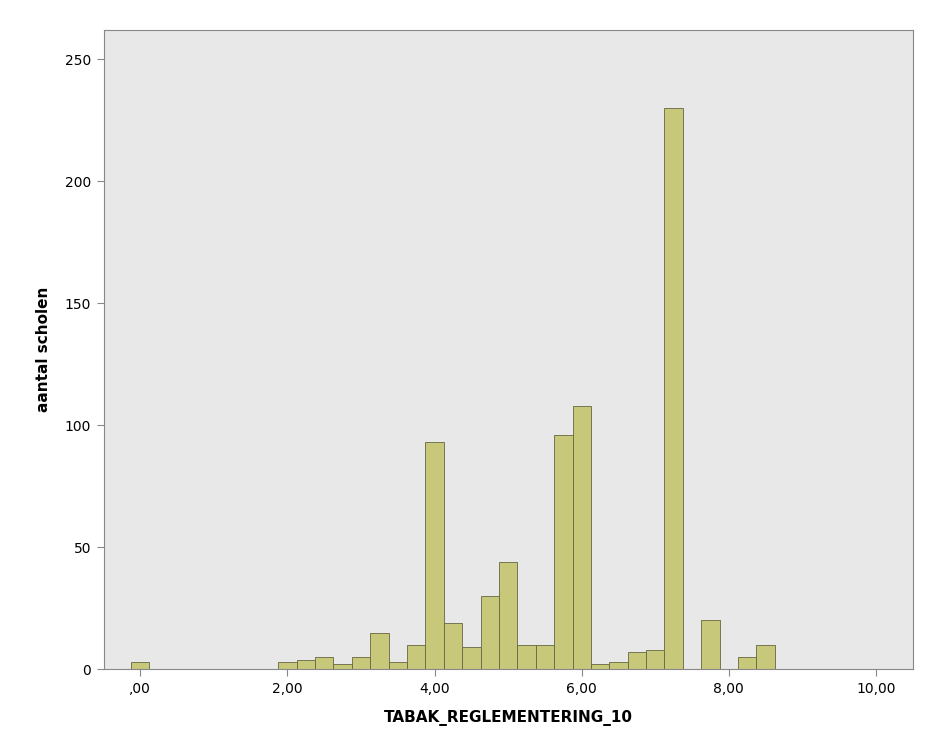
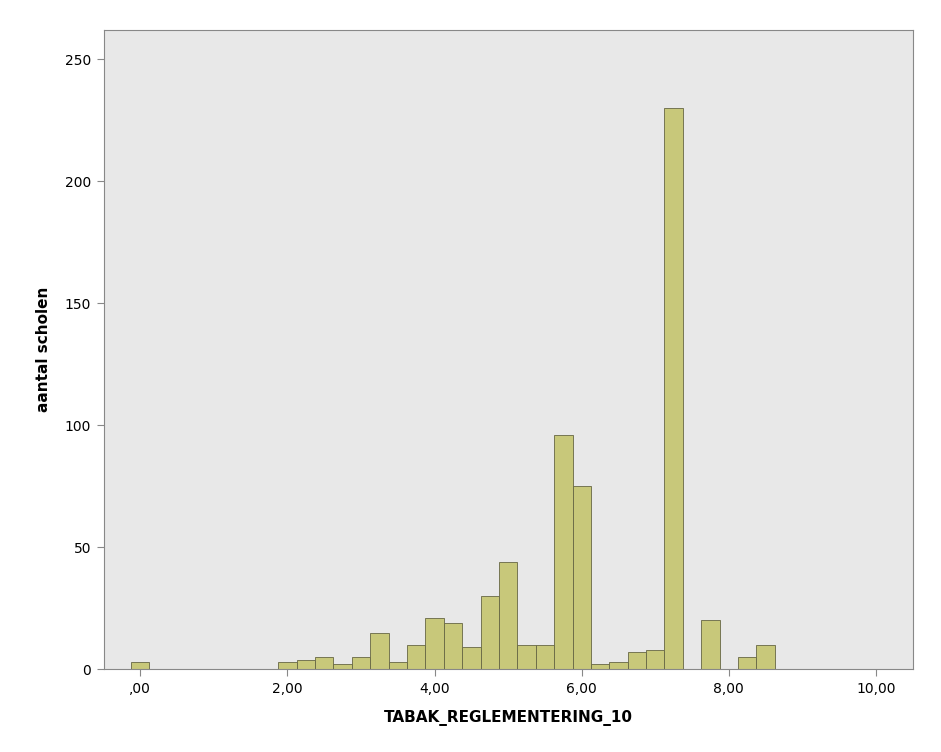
4,00: 93 -> 21
6,00: 108 -> 75
